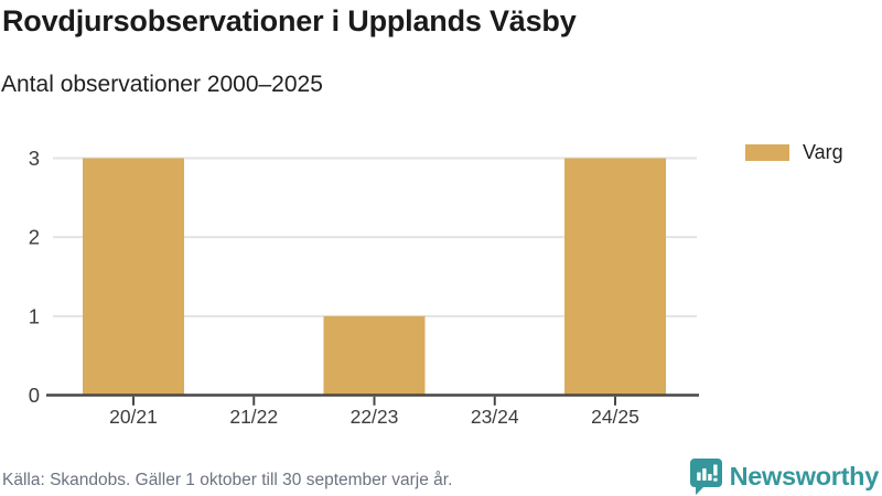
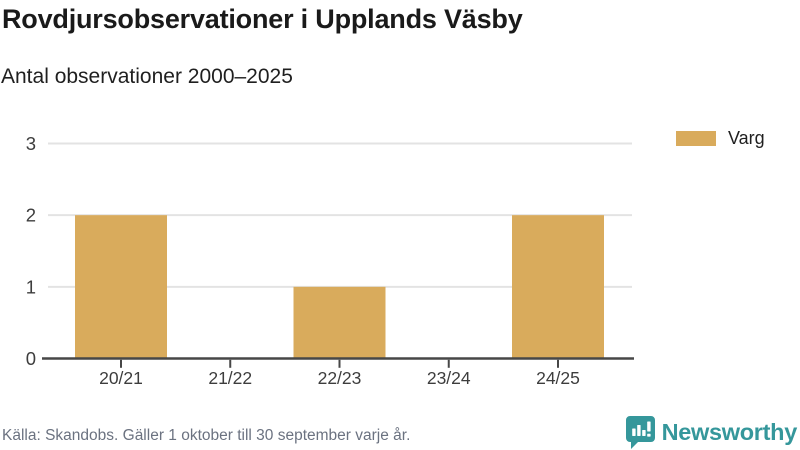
20/21: 3 -> 2
24/25: 3 -> 2
